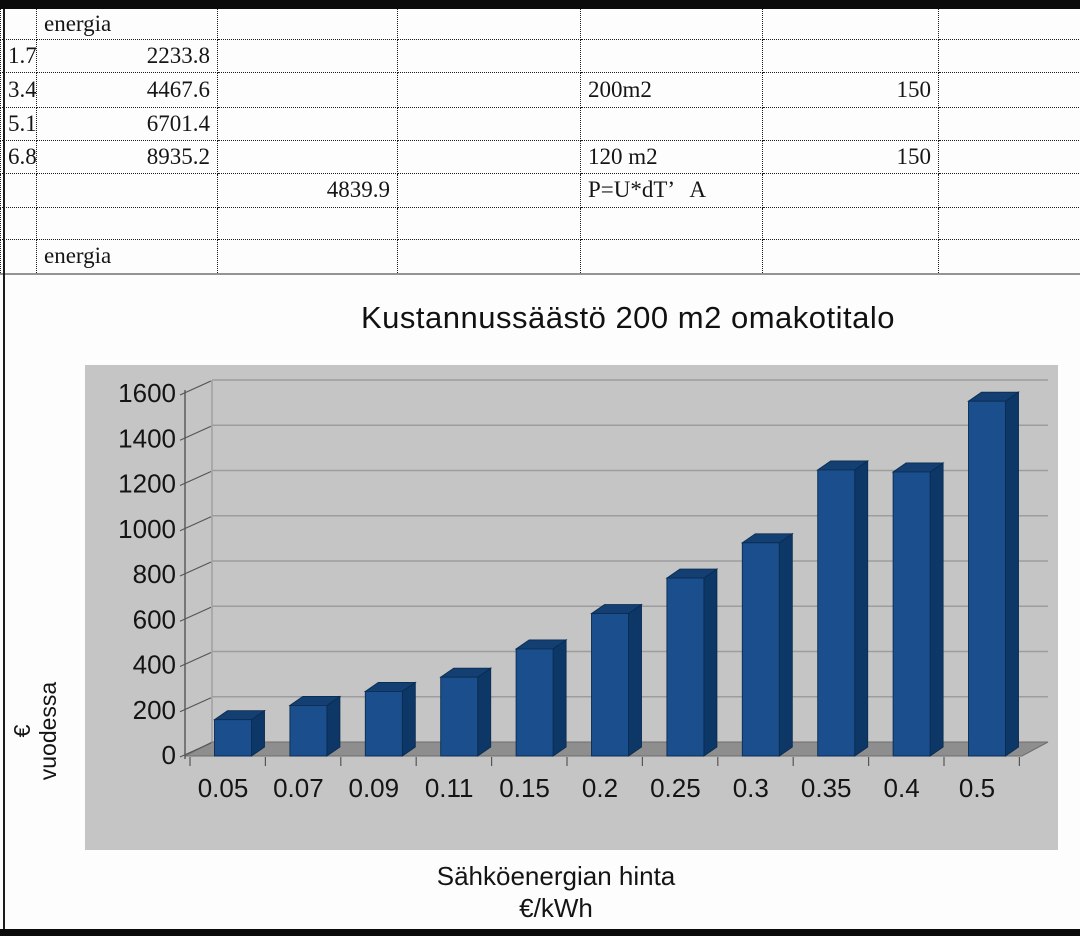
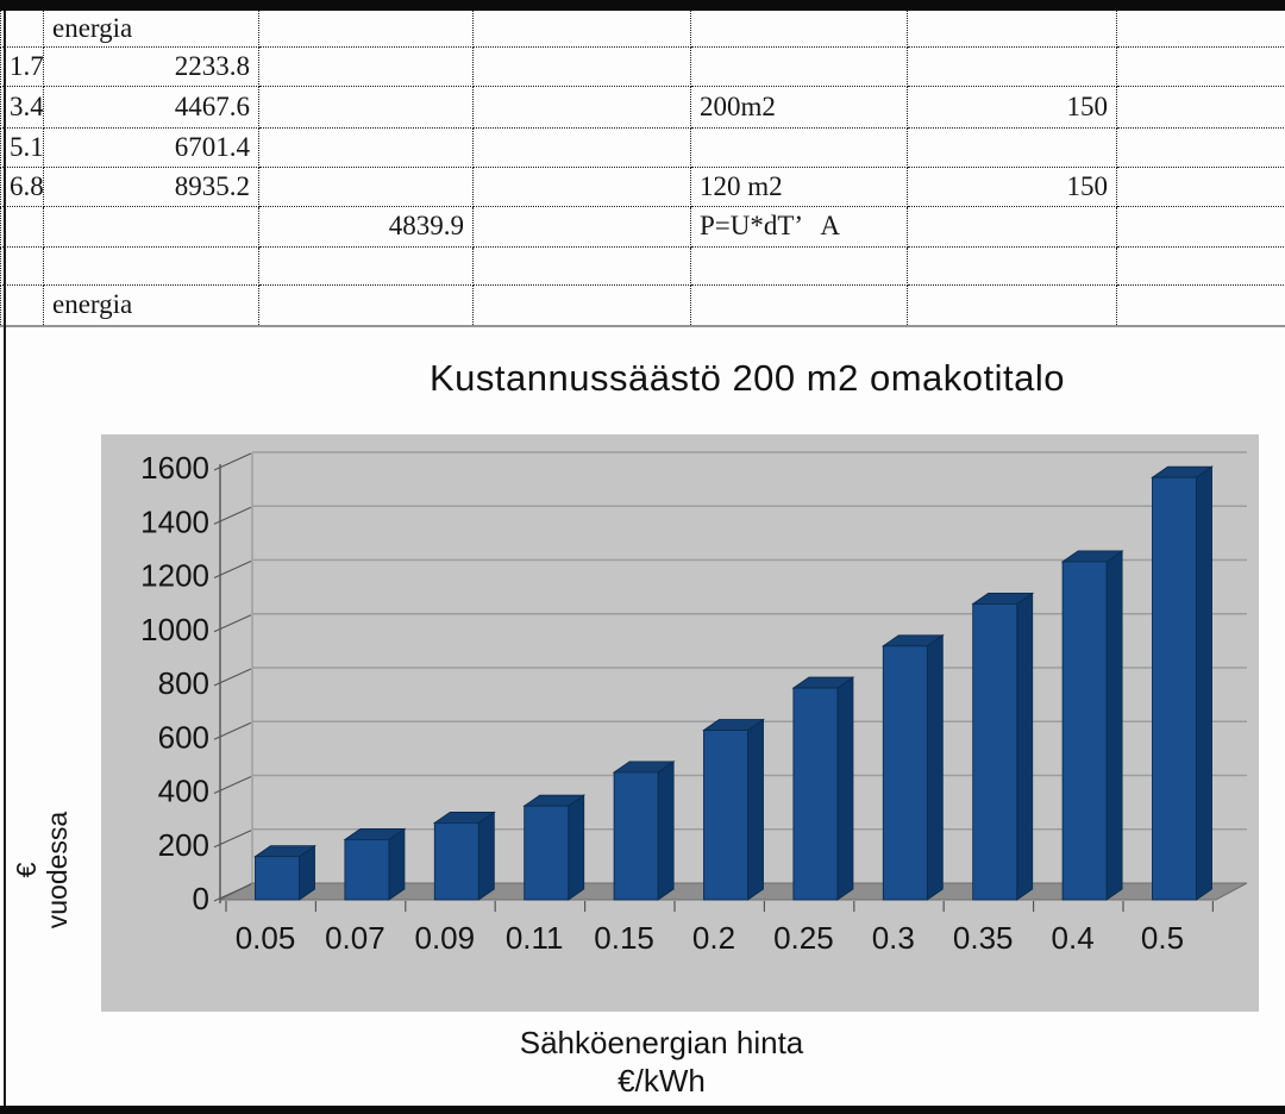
0.35: 1260 -> 1090
